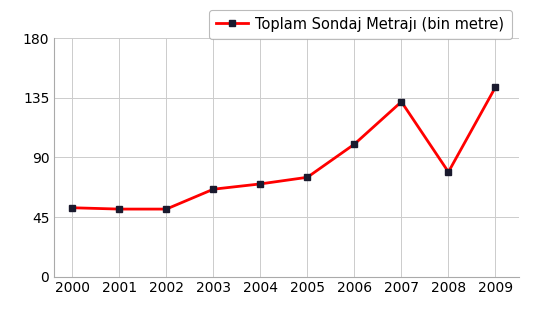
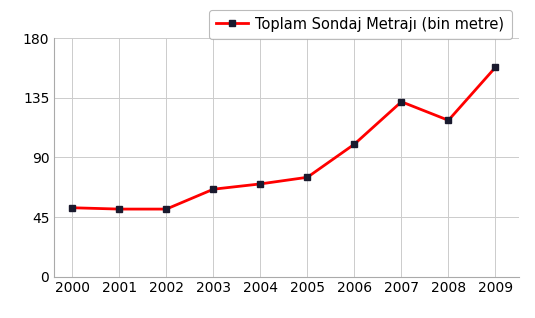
2008: 79 -> 118
2009: 143 -> 158
